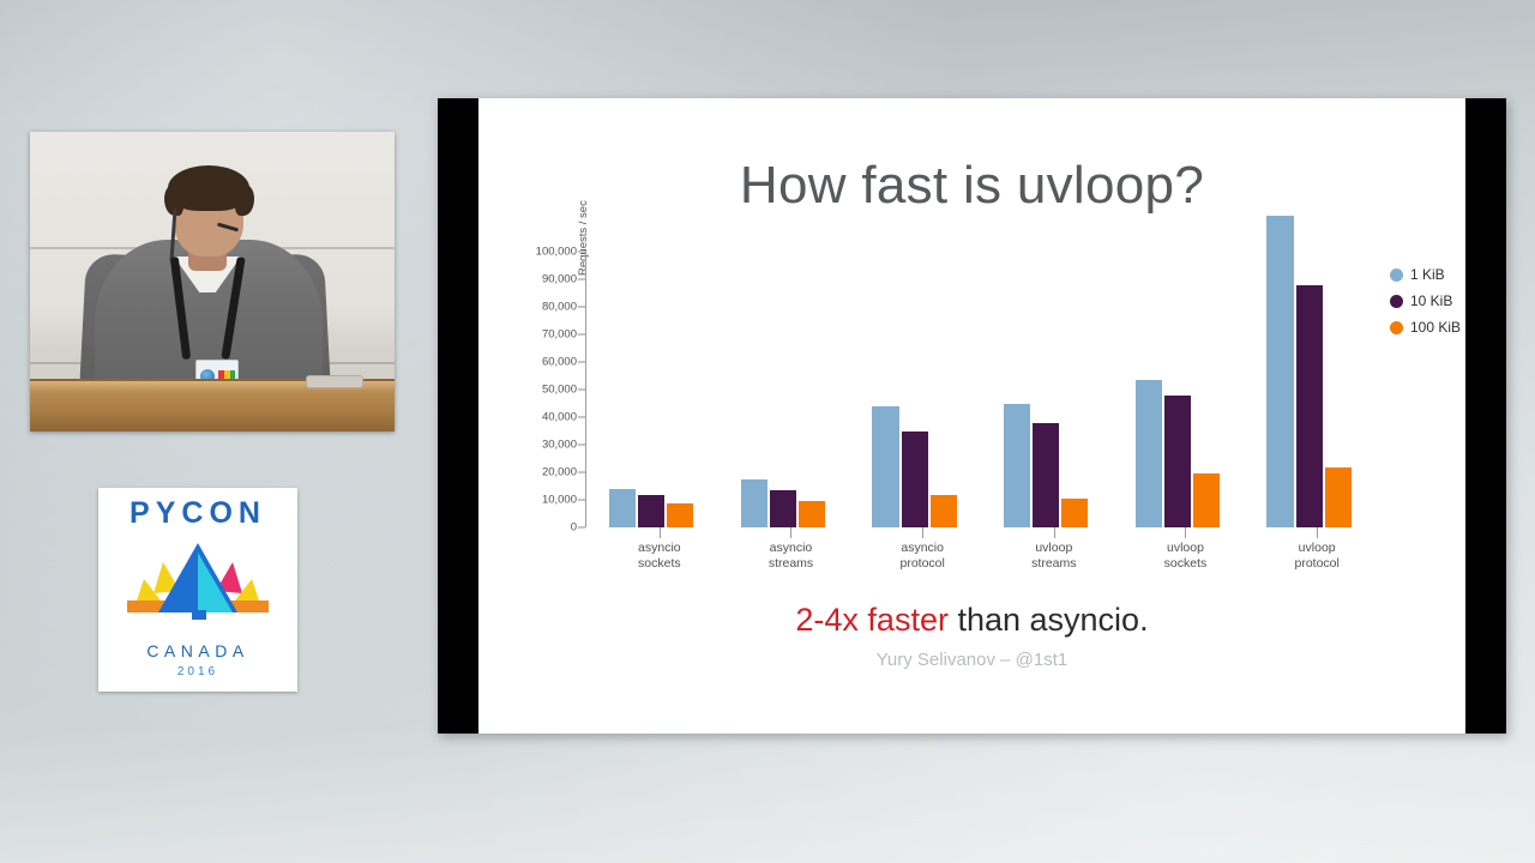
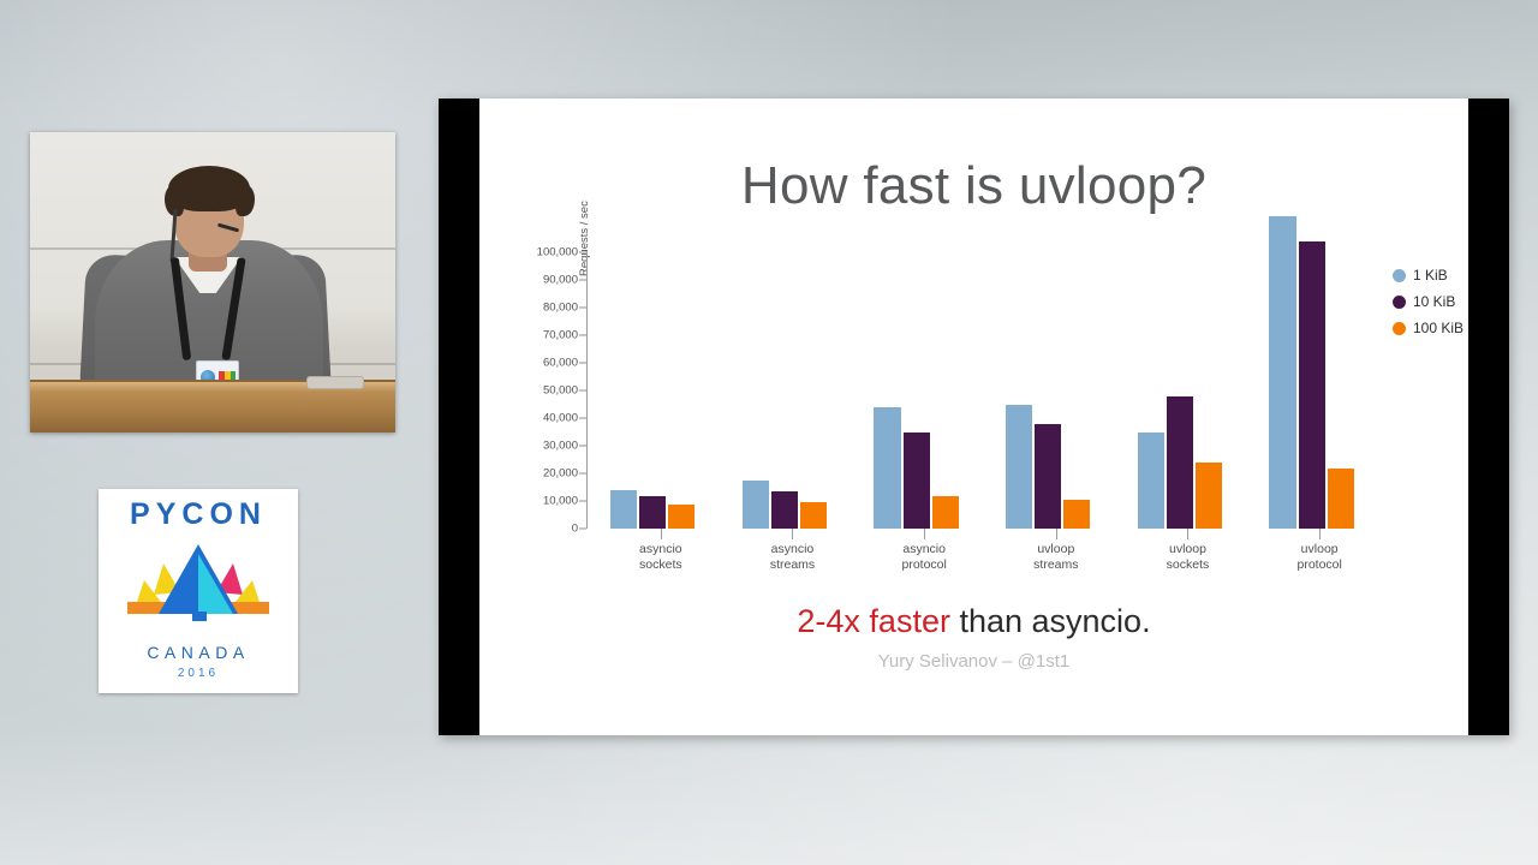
1 KiB/uvloop sockets: 52000 -> 34000
100 KiB/uvloop sockets: 18000 -> 23000
10 KiB/uvloop protocol: 87000 -> 103000
